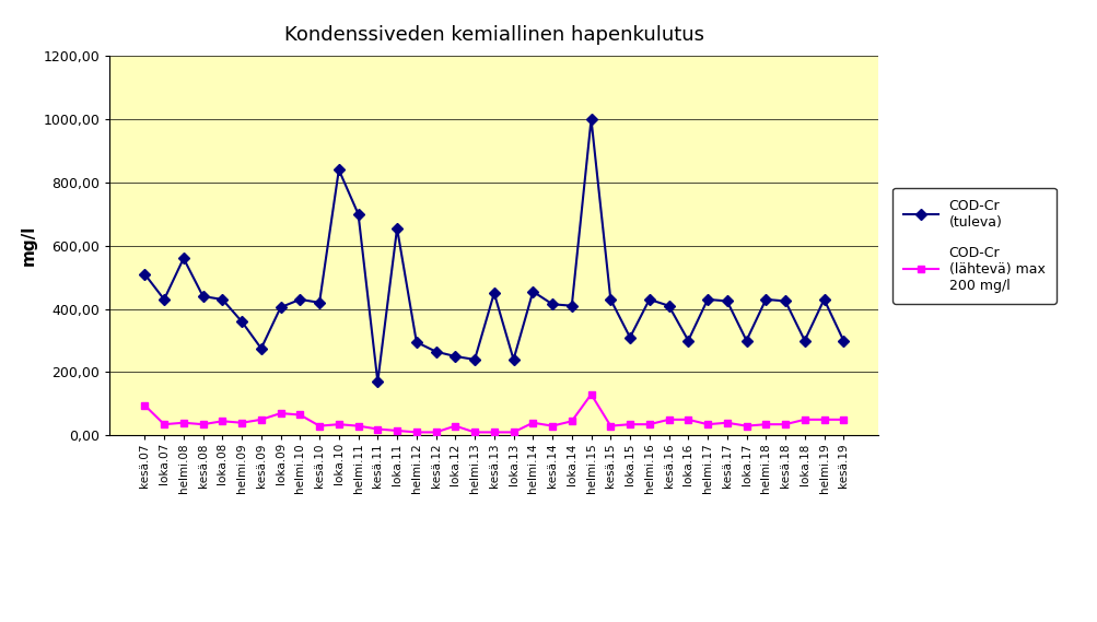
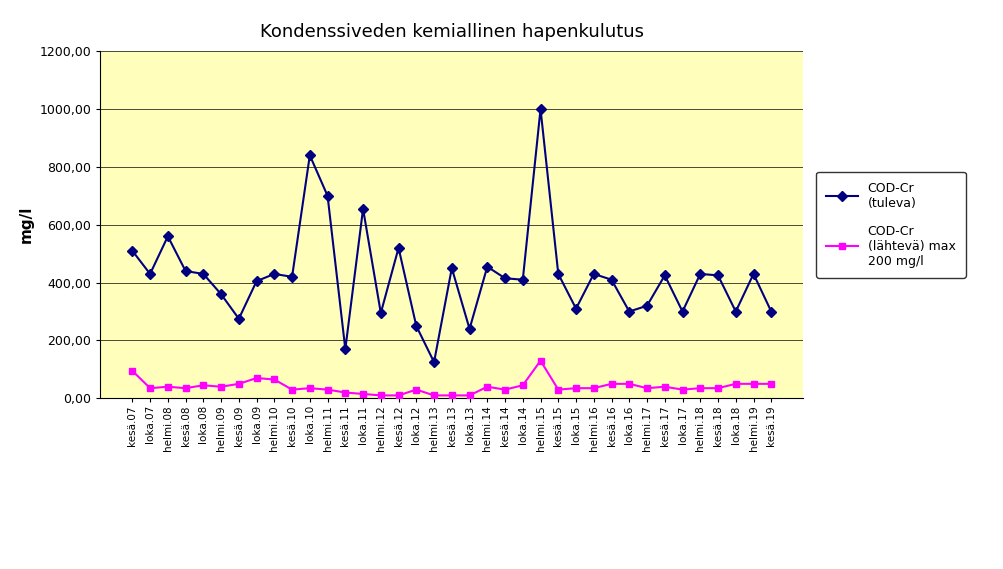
COD-Cr (tuleva)/kesä.12: 265 -> 520
COD-Cr (tuleva)/helmi.13: 240 -> 125
COD-Cr (tuleva)/helmi.17: 430 -> 320
